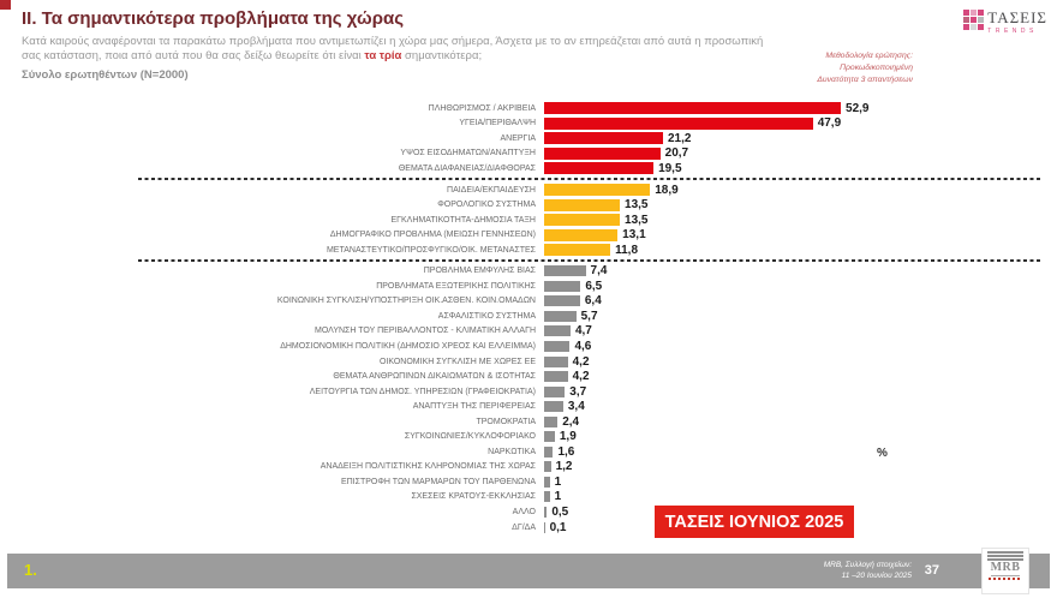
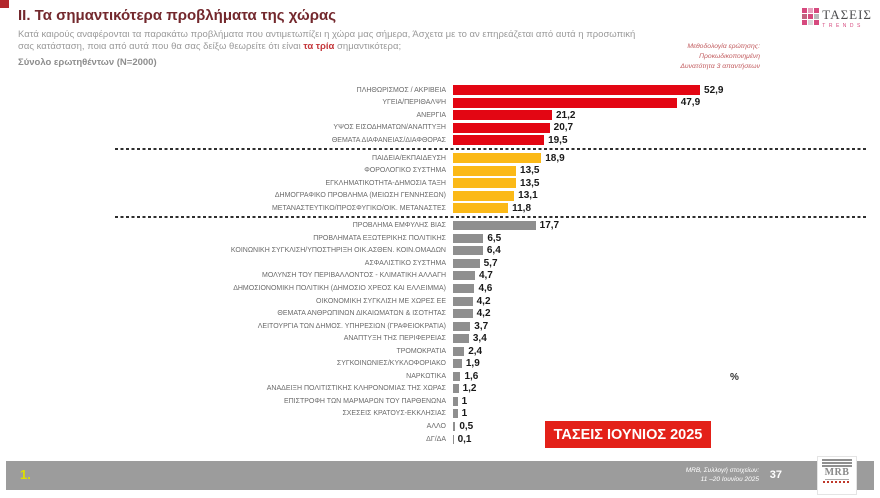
ΠΡΟΒΛΗΜΑ ΕΜΦΥΛΗΣ ΒΙΑΣ: 7,4 -> 17,7
